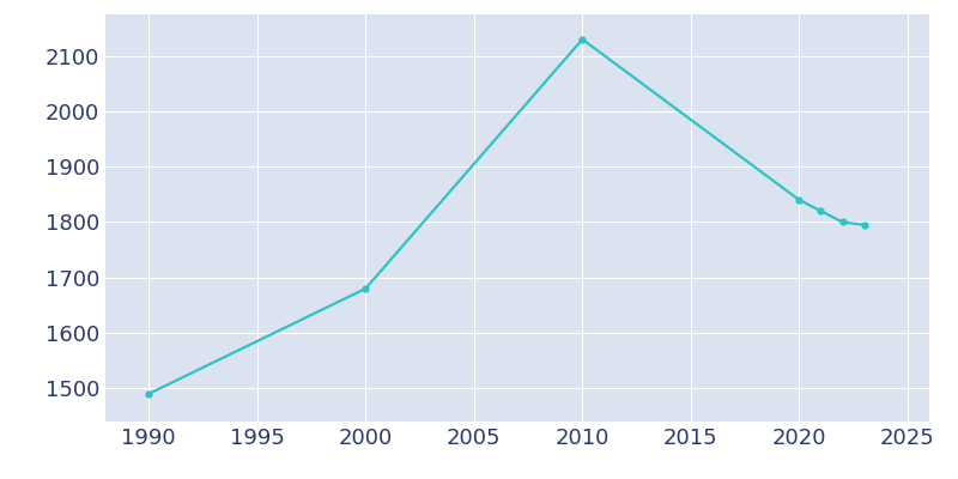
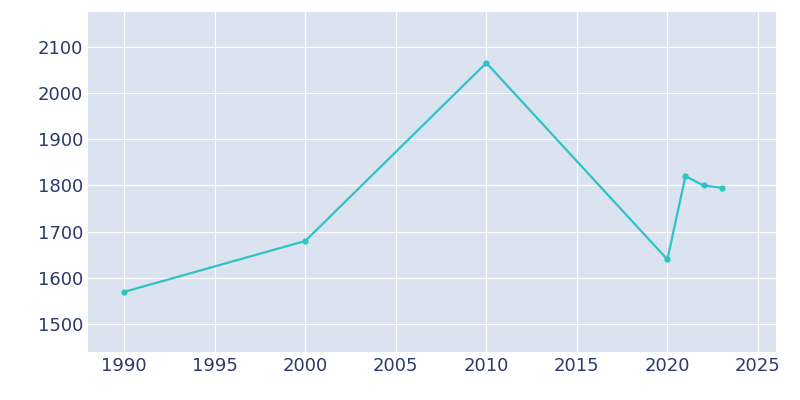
1990: 1490 -> 1570
2010: 2130 -> 2065
2020: 1840 -> 1640
